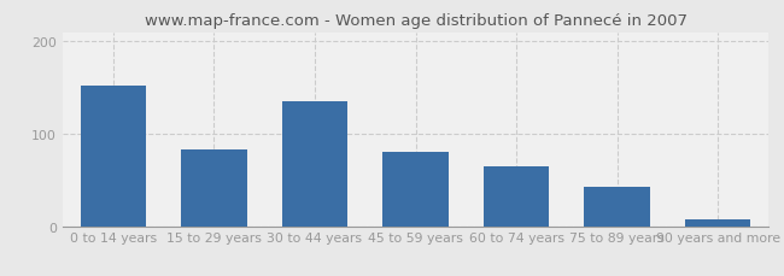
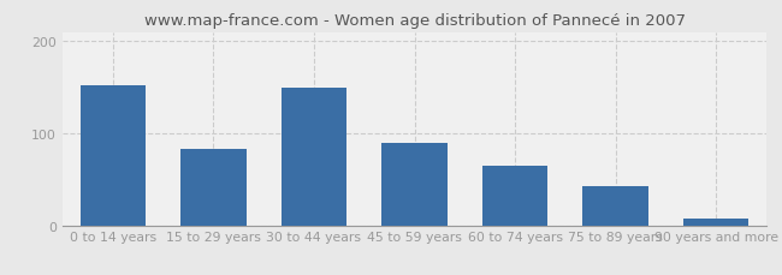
30 to 44 years: 135 -> 150
45 to 59 years: 80 -> 90
